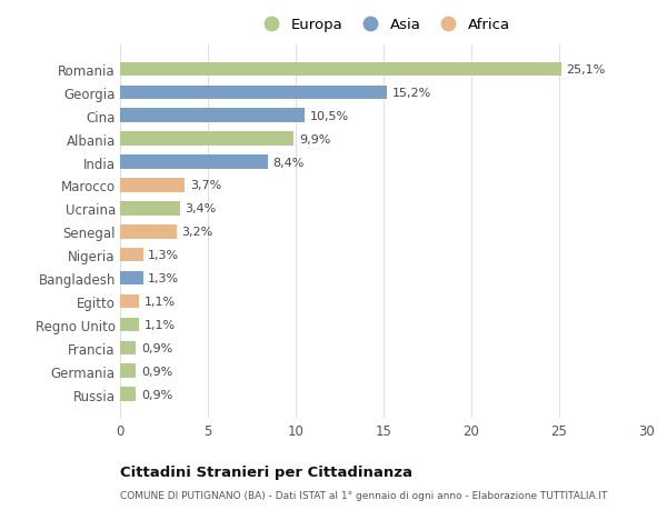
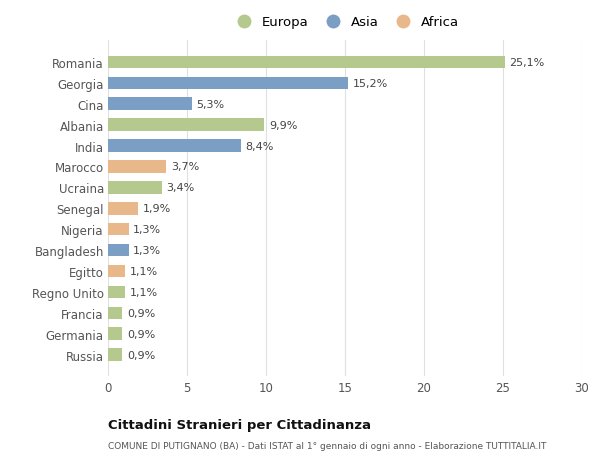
Cina: 10,5% -> 5,3%
Senegal: 3,2% -> 1,9%
